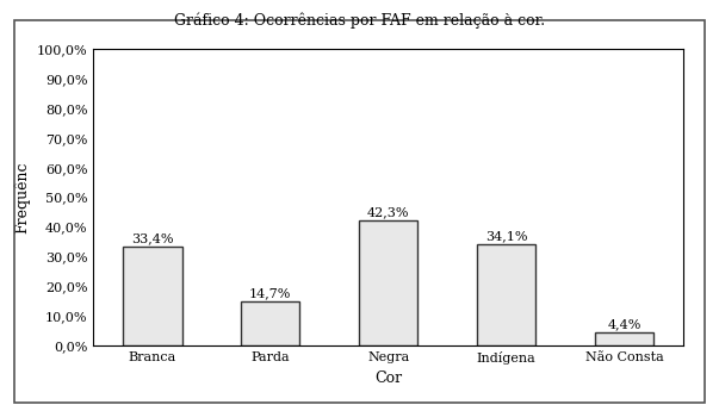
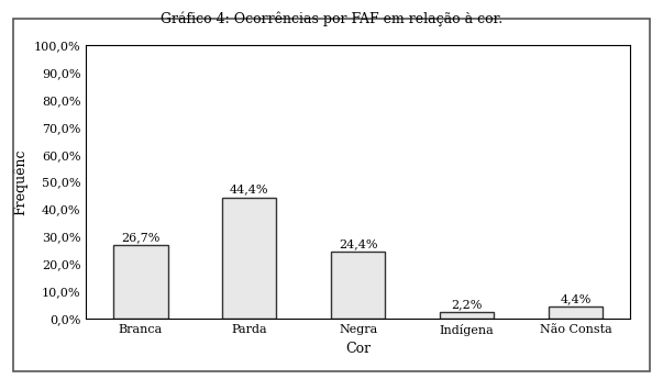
Branca: 33,4% -> 26,7%
Parda: 14,7% -> 44,4%
Negra: 42,3% -> 24,4%
Indígena: 34,1% -> 2,2%
